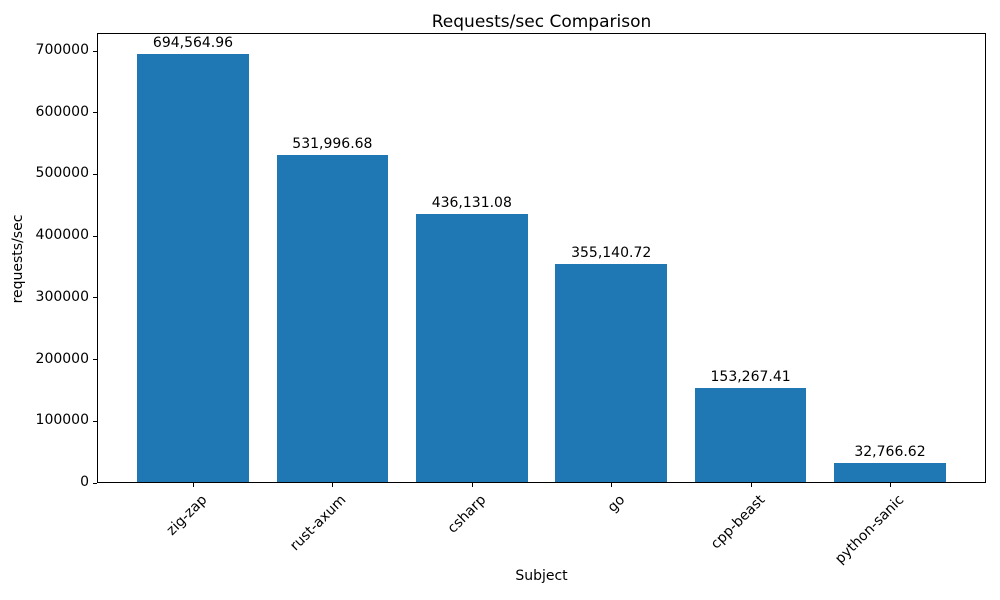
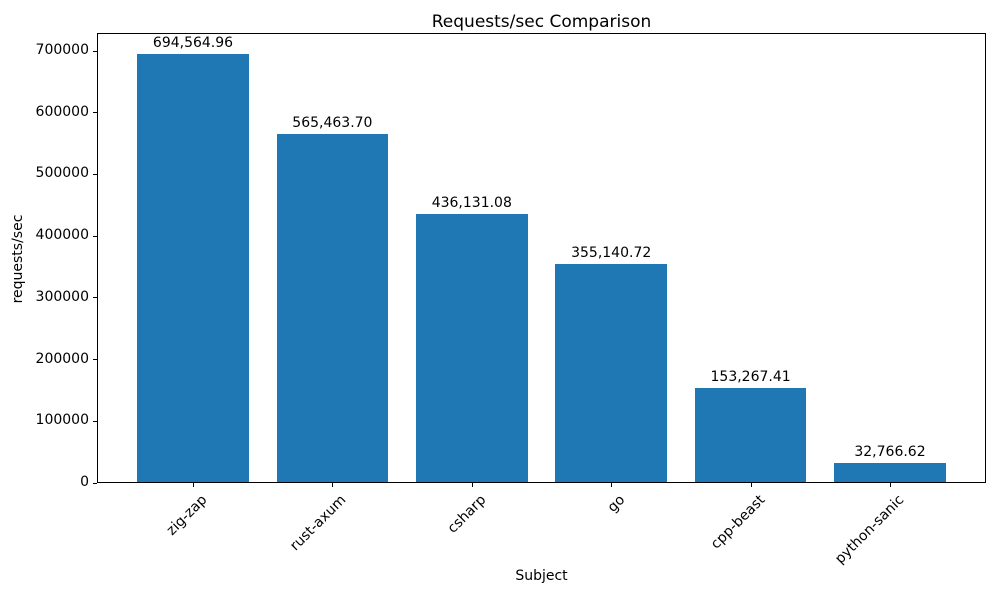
rust-axum: 531,996.68 -> 565,463.70
